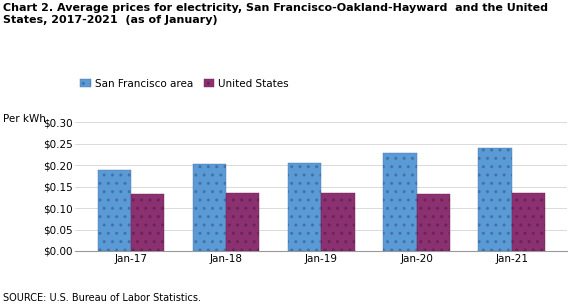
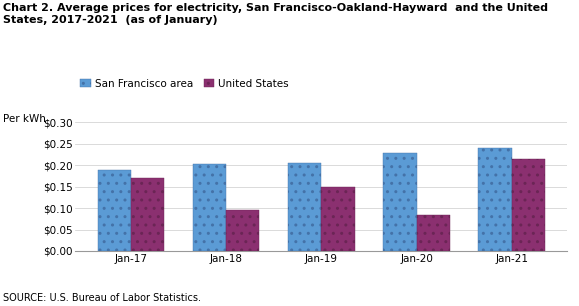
United States/Jan-17: $0.133 -> $0.170
United States/Jan-18: $0.135 -> $0.095
United States/Jan-19: $0.136 -> $0.150
United States/Jan-20: $0.134 -> $0.085
United States/Jan-21: $0.135 -> $0.215
